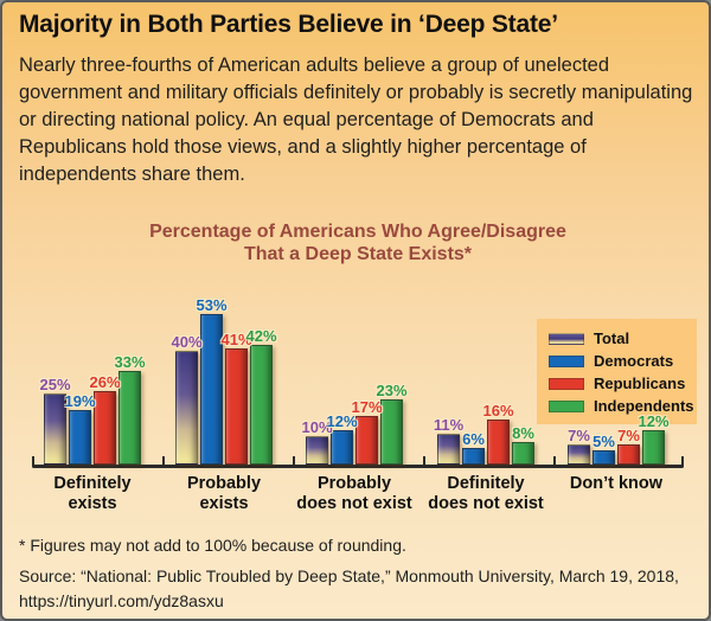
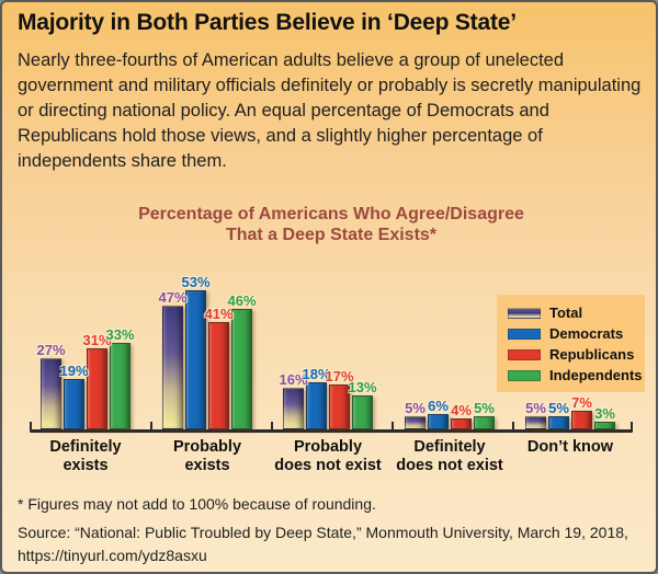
Total/Definitely exists: 25% -> 27%
Republicans/Definitely exists: 26% -> 31%
Total/Probably exists: 40% -> 47%
Independents/Probably exists: 42% -> 46%
Total/Probably does not exist: 10% -> 16%
Democrats/Probably does not exist: 12% -> 18%
Independents/Probably does not exist: 23% -> 13%
Total/Definitely does not exist: 11% -> 5%
Republicans/Definitely does not exist: 16% -> 4%
Independents/Definitely does not exist: 8% -> 5%
Total/Don’t know: 7% -> 5%
Independents/Don’t know: 12% -> 3%
